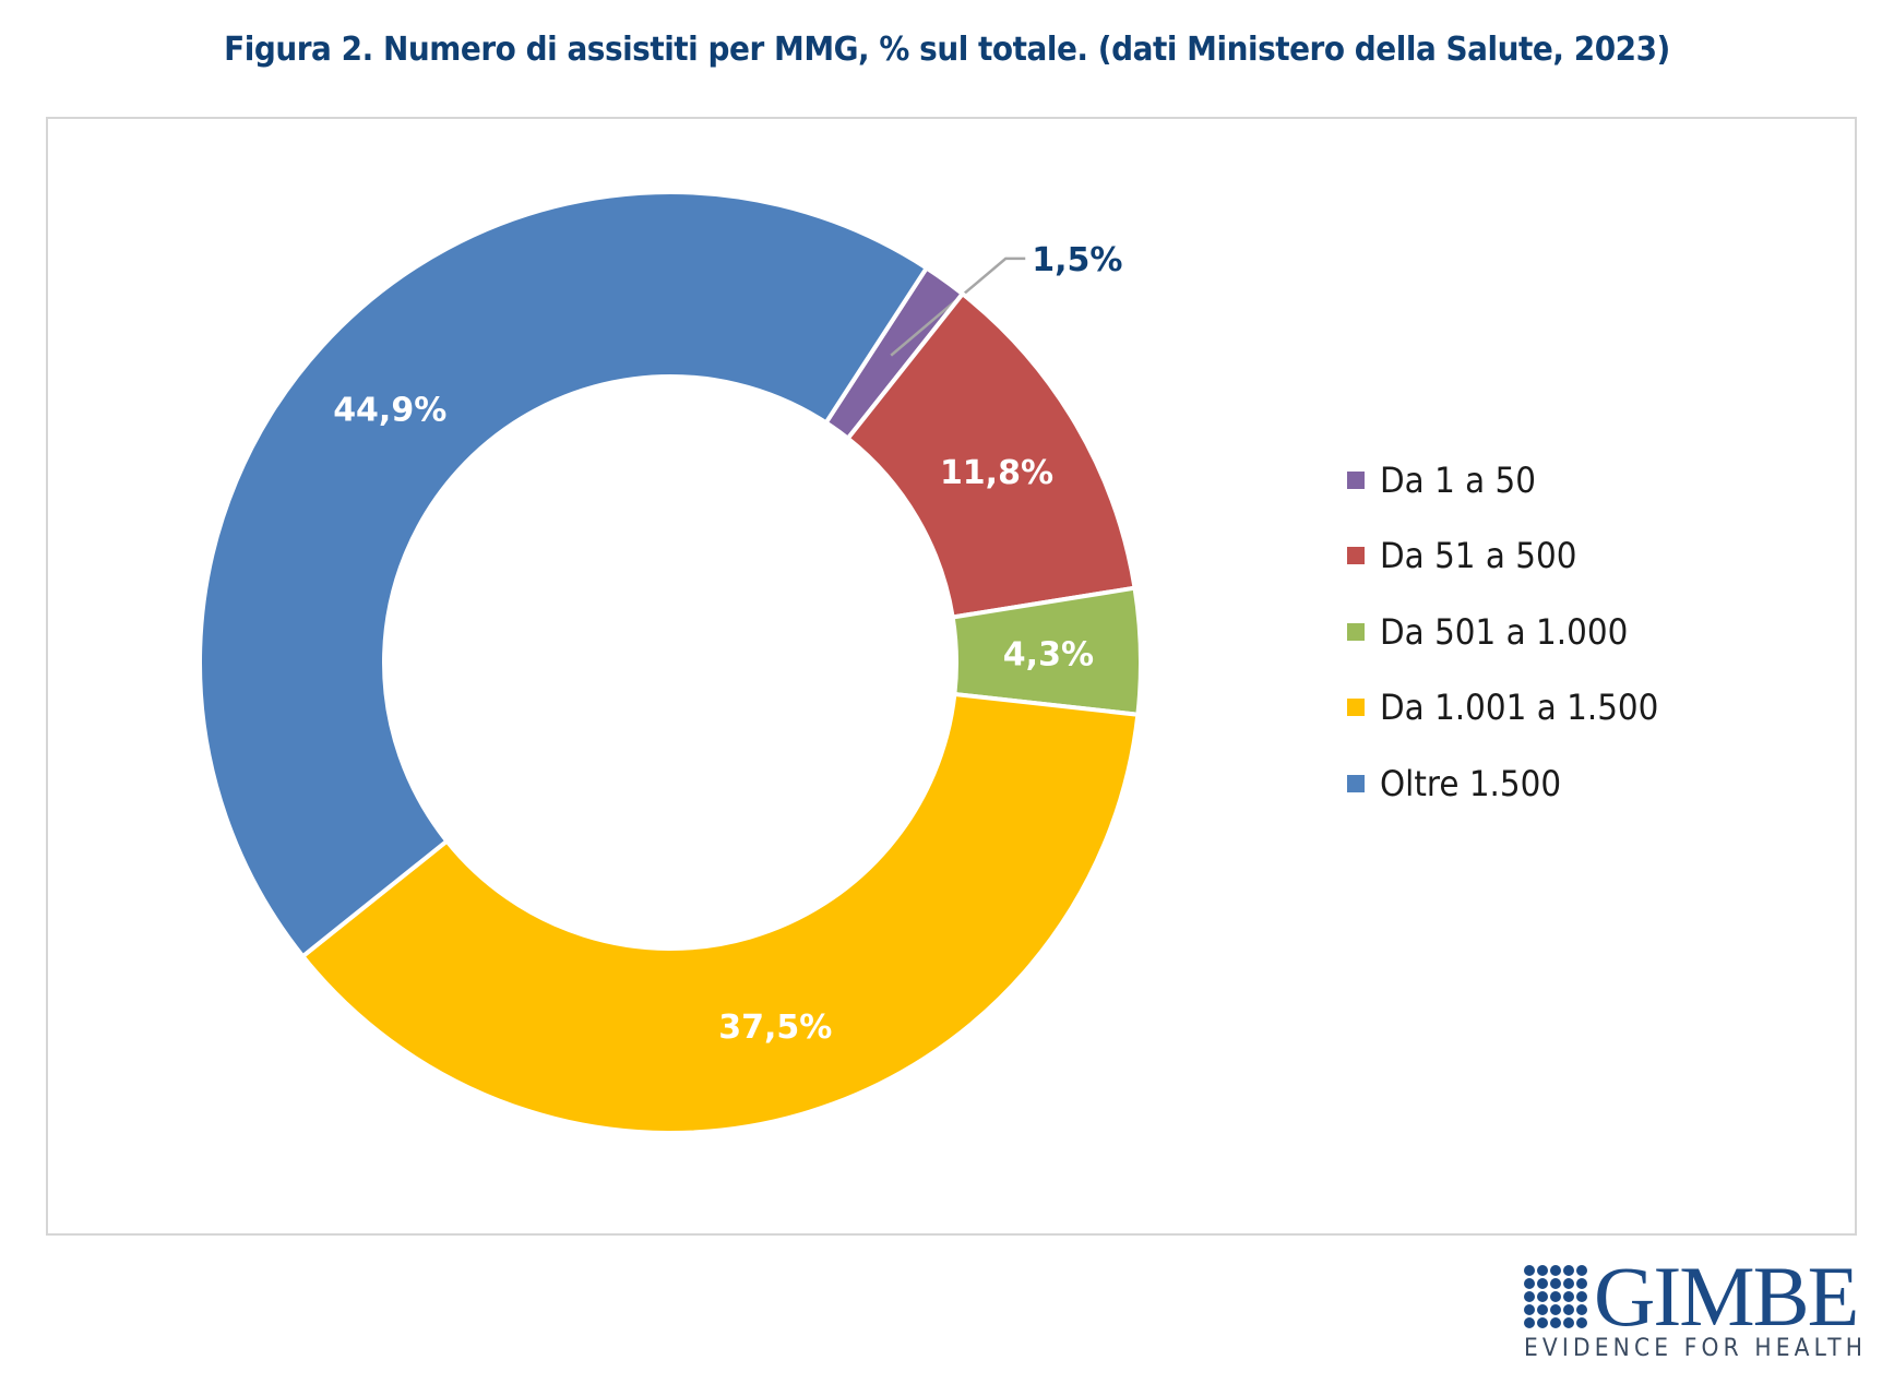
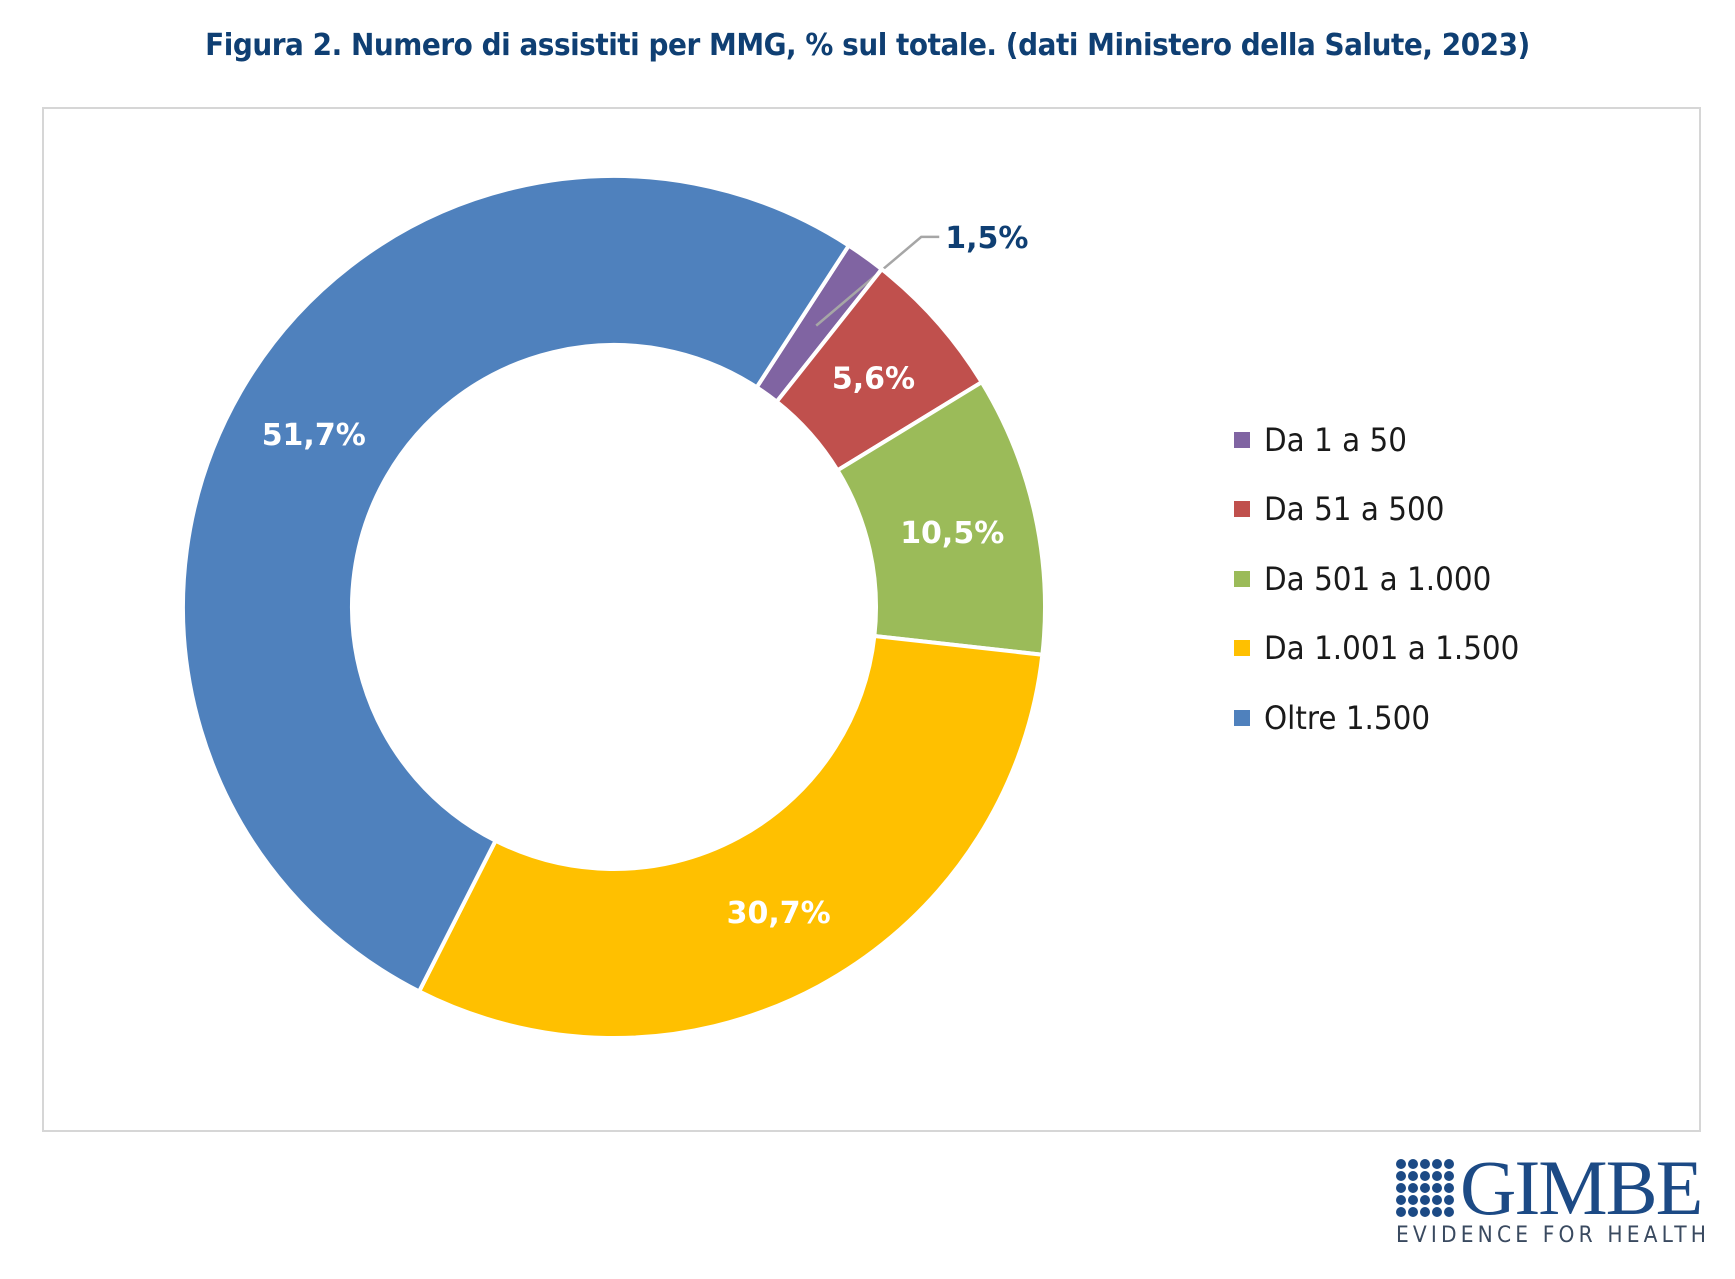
Da 51 a 500: 11,8% -> 5,6%
Da 501 a 1.000: 4,3% -> 10,5%
Da 1.001 a 1.500: 37,5% -> 30,7%
Oltre 1.500: 44,9% -> 51,7%
